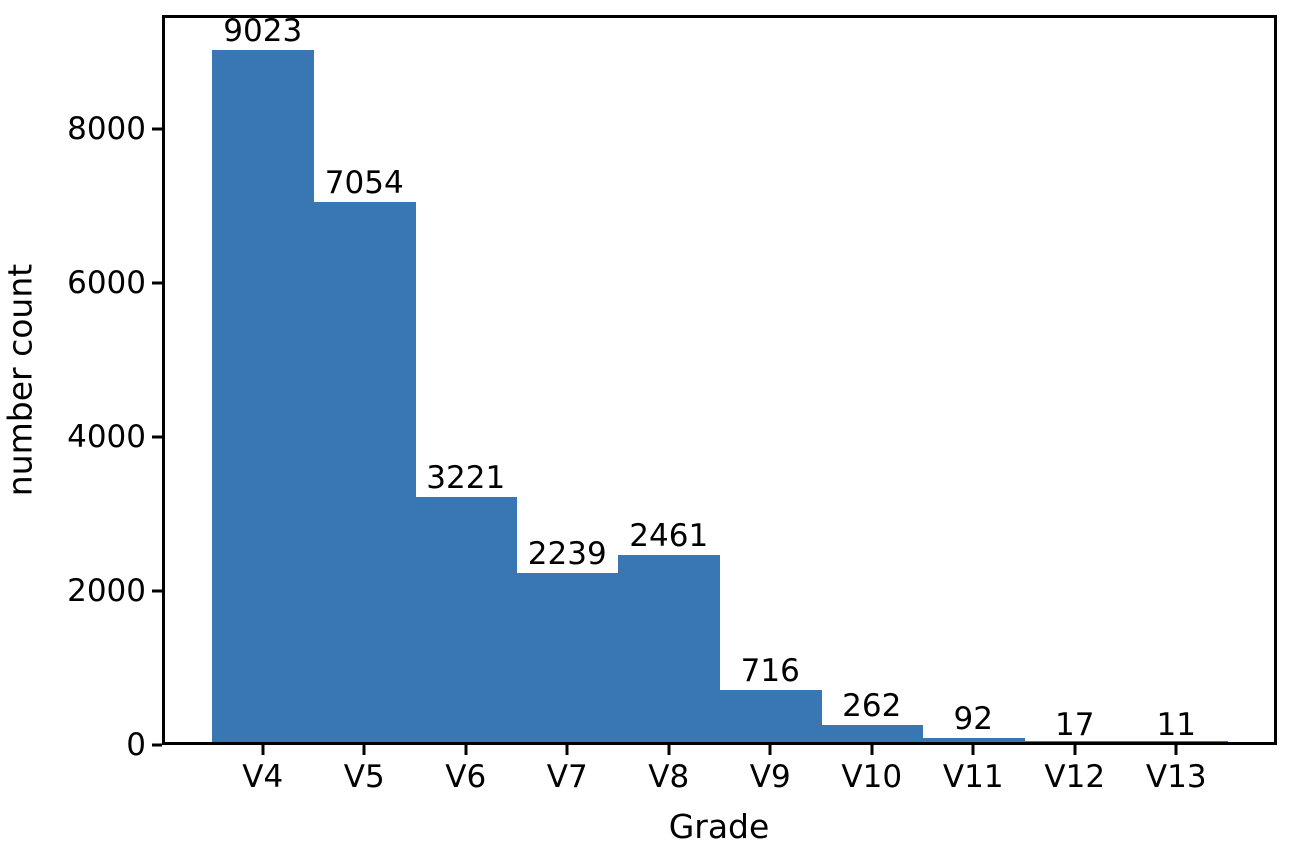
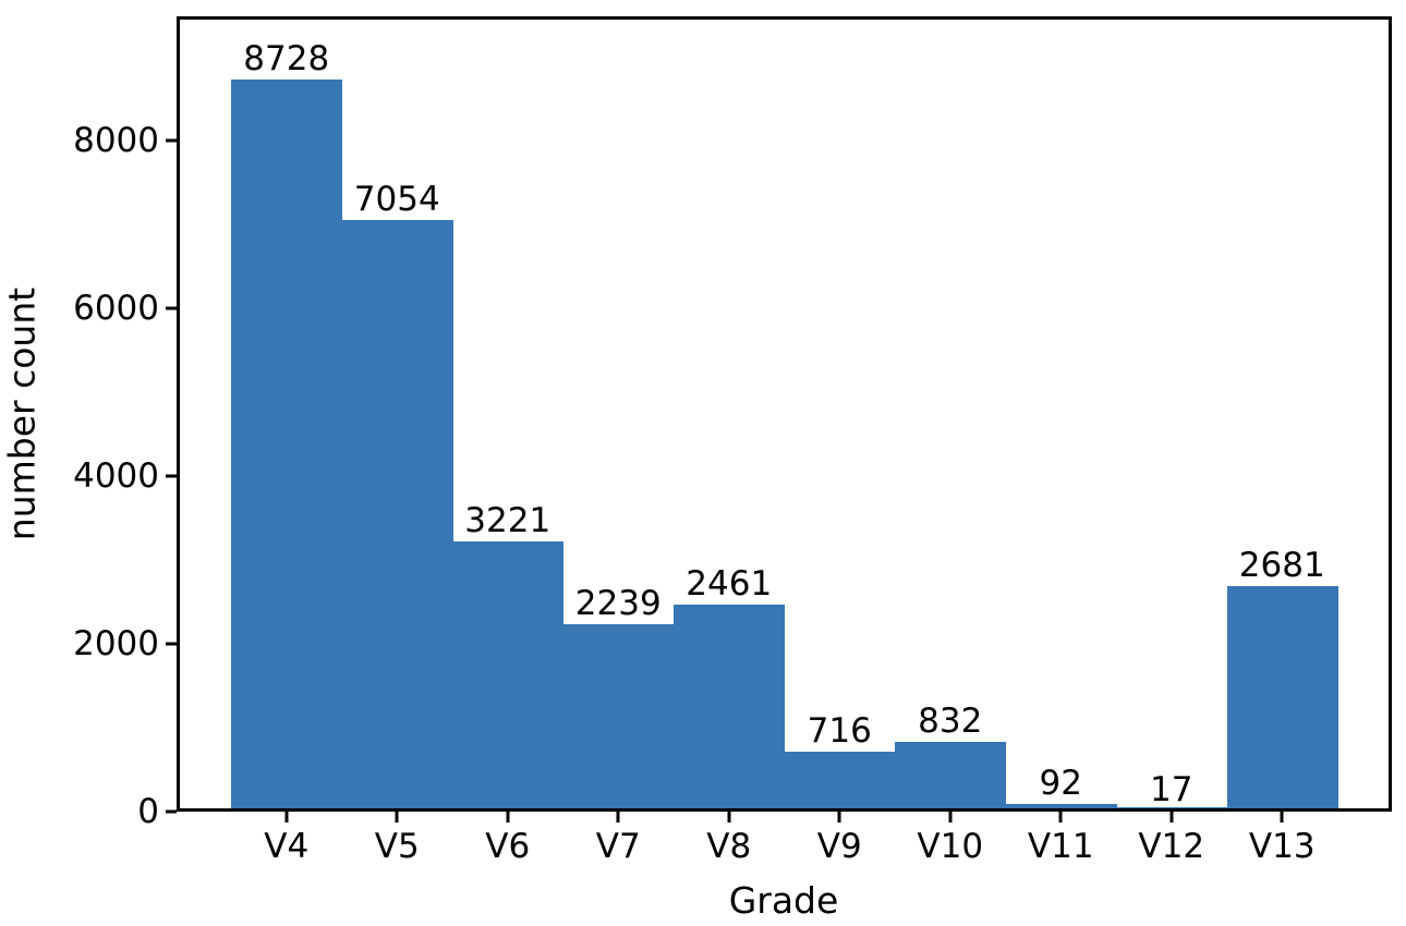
V4: 9023 -> 8728
V10: 262 -> 832
V13: 11 -> 2681
